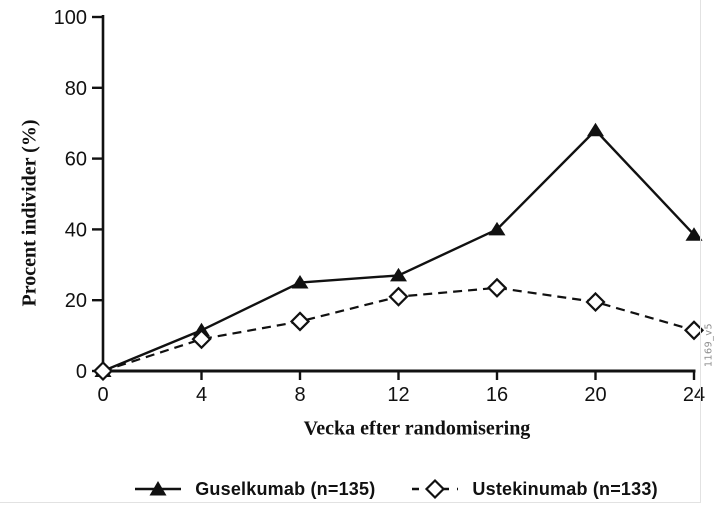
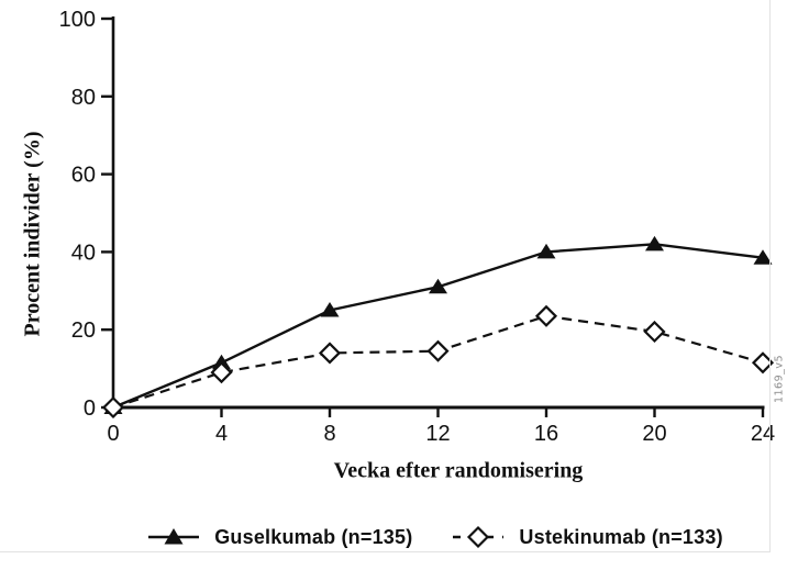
Guselkumab (n=135)/12: 27 -> 31
Ustekinumab (n=133)/12: 21 -> 14
Guselkumab (n=135)/20: 68 -> 42
